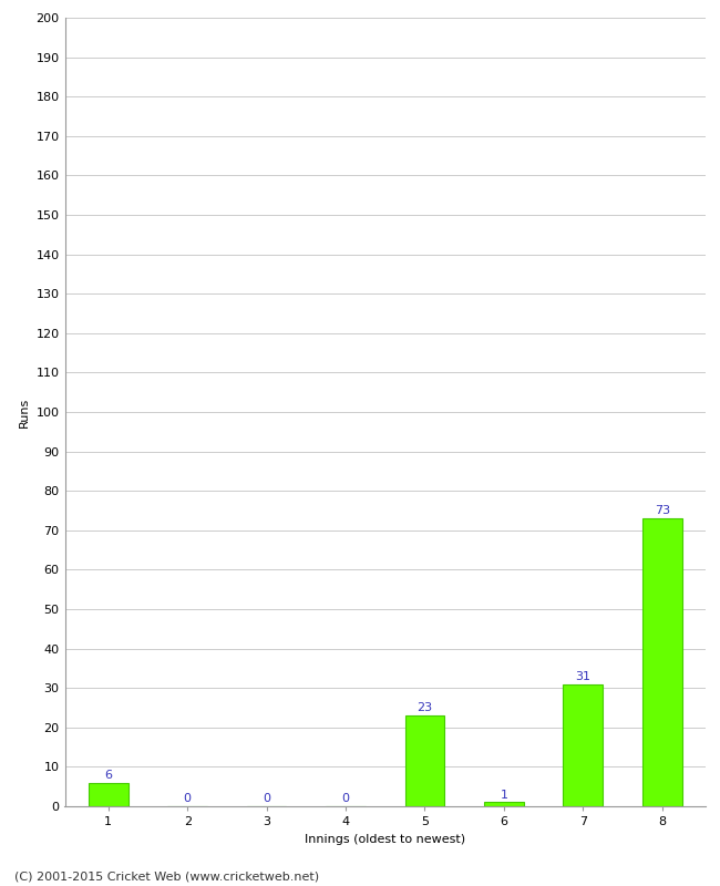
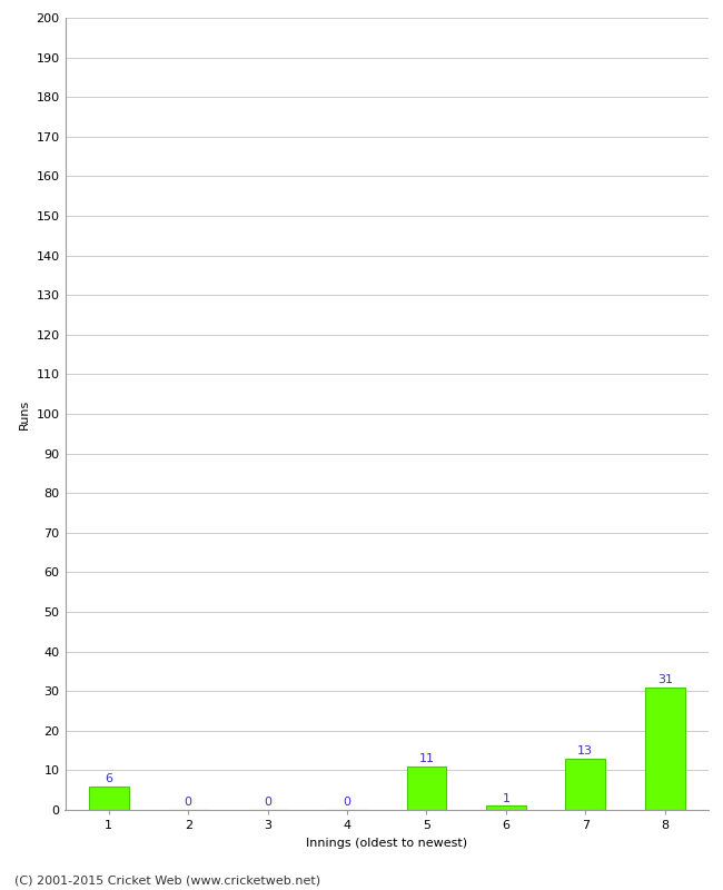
5: 23 -> 11
7: 31 -> 13
8: 73 -> 31
